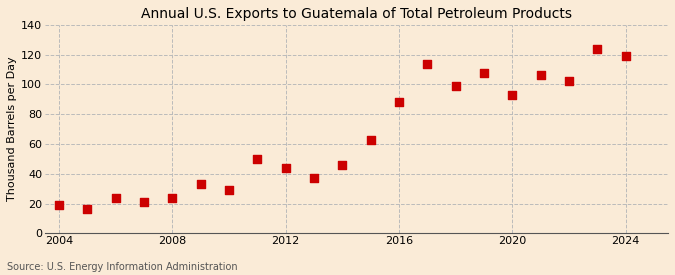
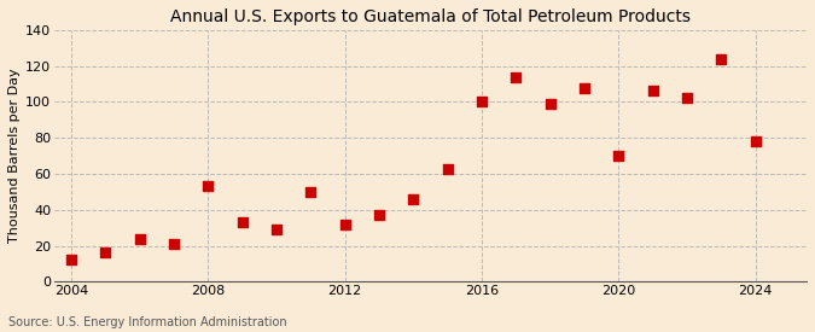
2004: 19 -> 12
2008: 24 -> 53
2012: 44 -> 32
2016: 88 -> 100
2020: 93 -> 70
2024: 119 -> 78
